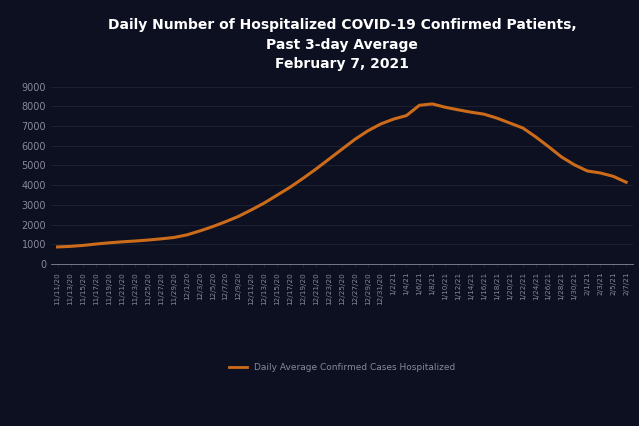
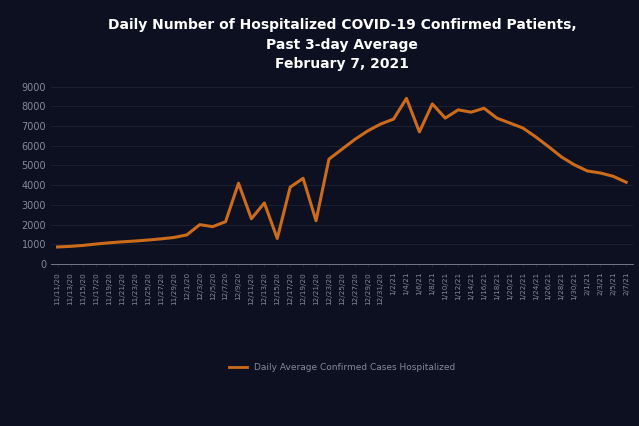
12/3/20: 1700 -> 2000
12/9/20: 2400 -> 4100
12/11/20: 2800 -> 2300
12/15/20: 3500 -> 1300
12/21/20: 4800 -> 2200
1/4/21: 7500 -> 8400
1/6/21: 8000 -> 6700
1/10/21: 8000 -> 7400
1/16/21: 7600 -> 7900
